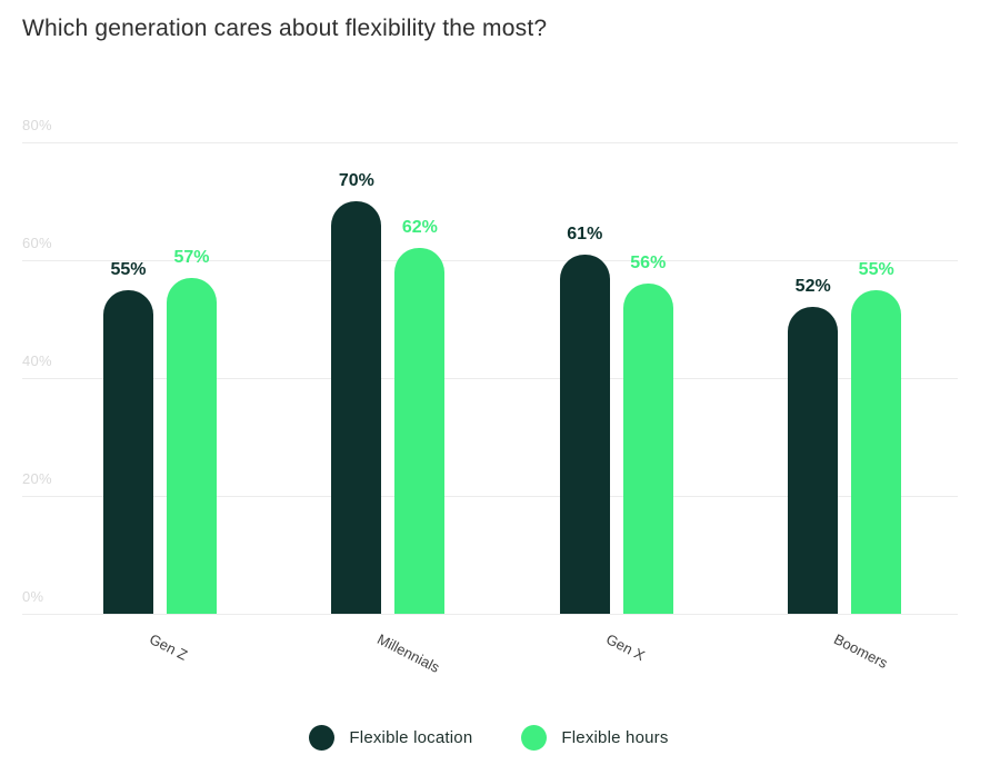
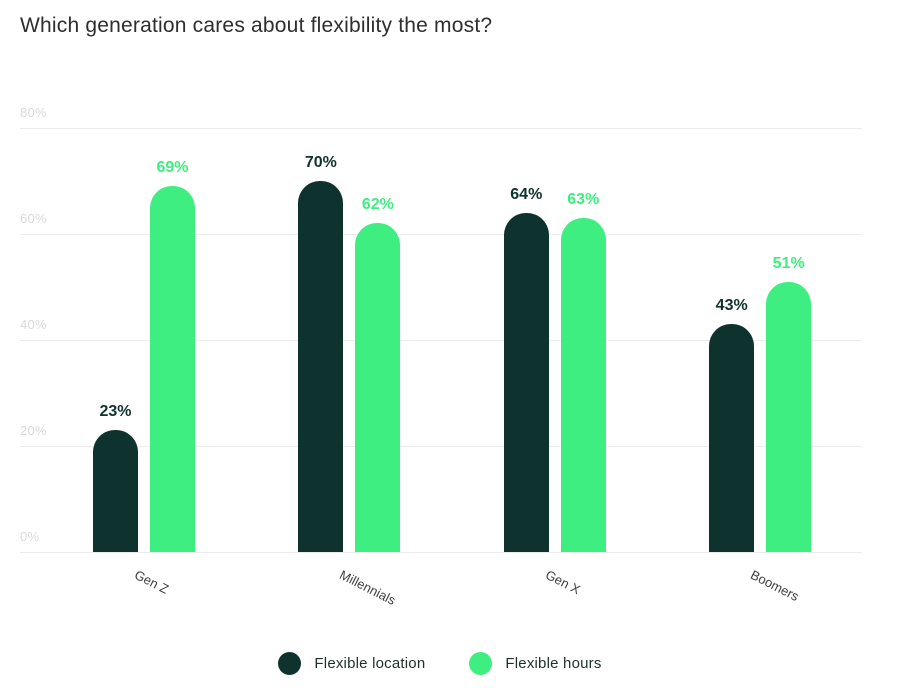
Flexible location/Gen Z: 55% -> 23%
Flexible hours/Gen Z: 57% -> 69%
Flexible location/Gen X: 61% -> 64%
Flexible hours/Gen X: 56% -> 63%
Flexible location/Boomers: 52% -> 43%
Flexible hours/Boomers: 55% -> 51%
